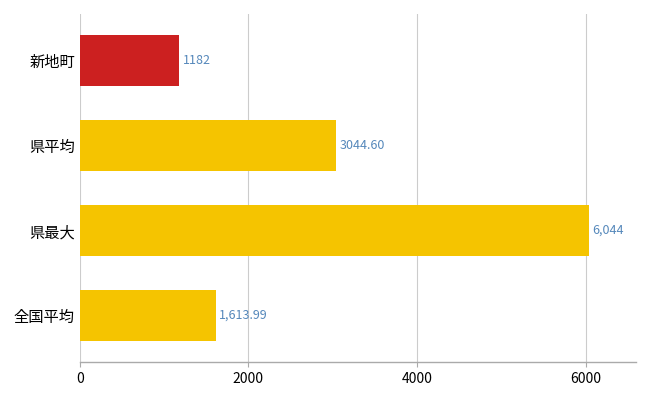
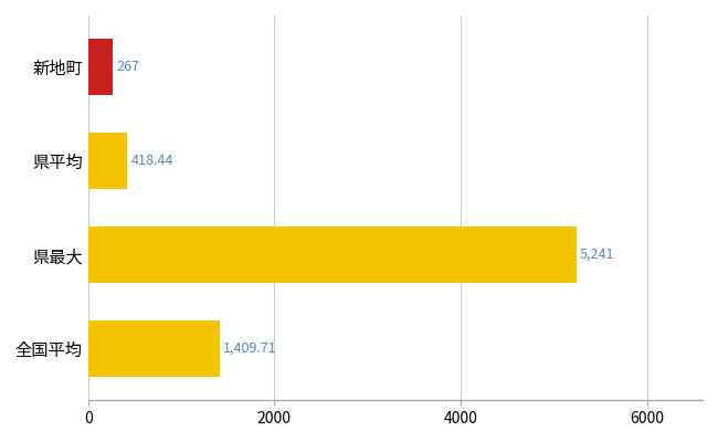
新地町: 1182 -> 267
県平均: 3044.60 -> 418.44
県最大: 6,044 -> 5,241
全国平均: 1,613.99 -> 1,409.71
